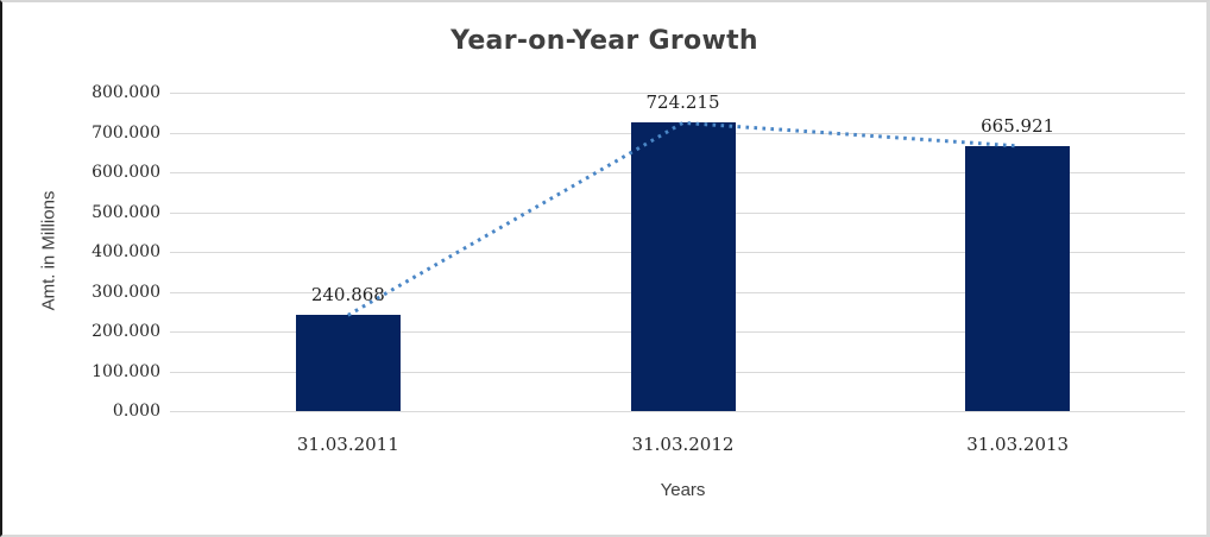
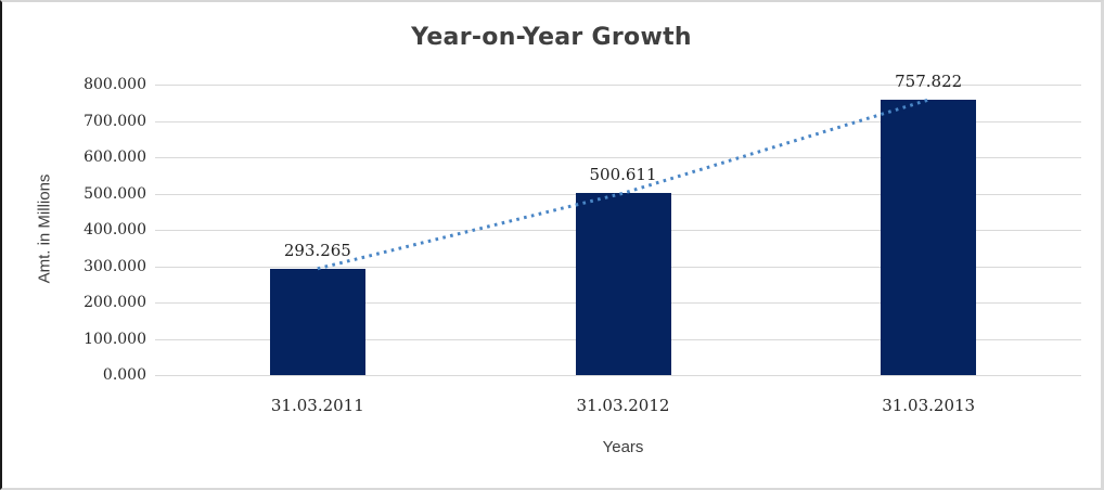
31.03.2011: 240.868 -> 293.265
31.03.2012: 724.215 -> 500.611
31.03.2013: 665.921 -> 757.822
